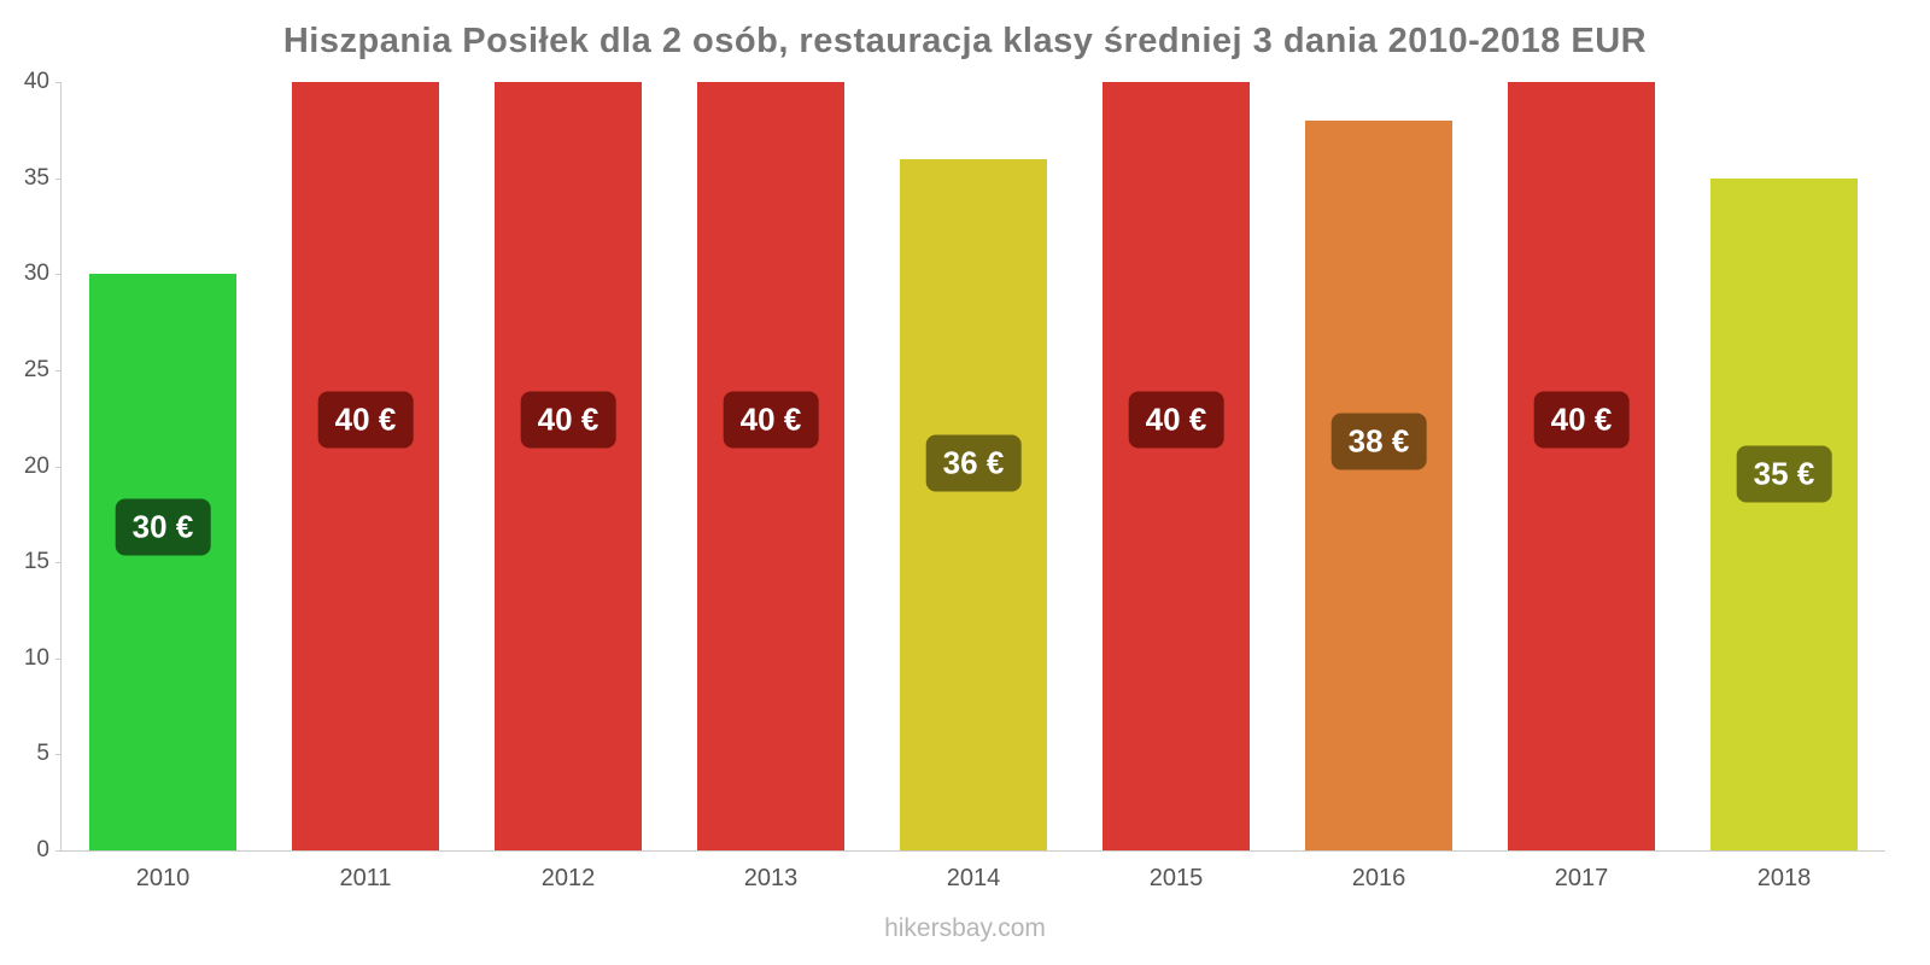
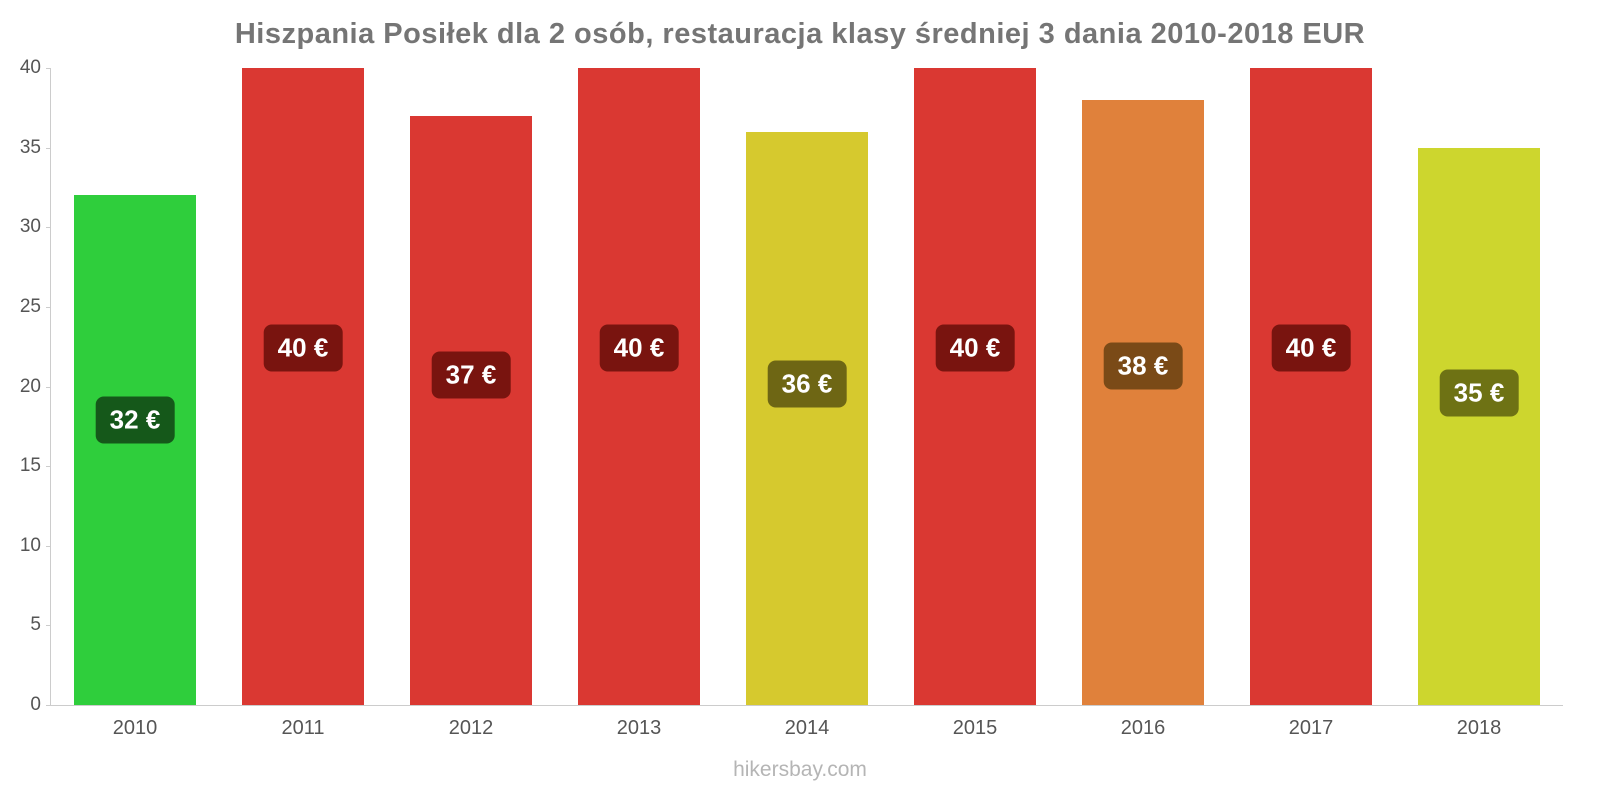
2010: 30 -> 32
2012: 40 -> 37
